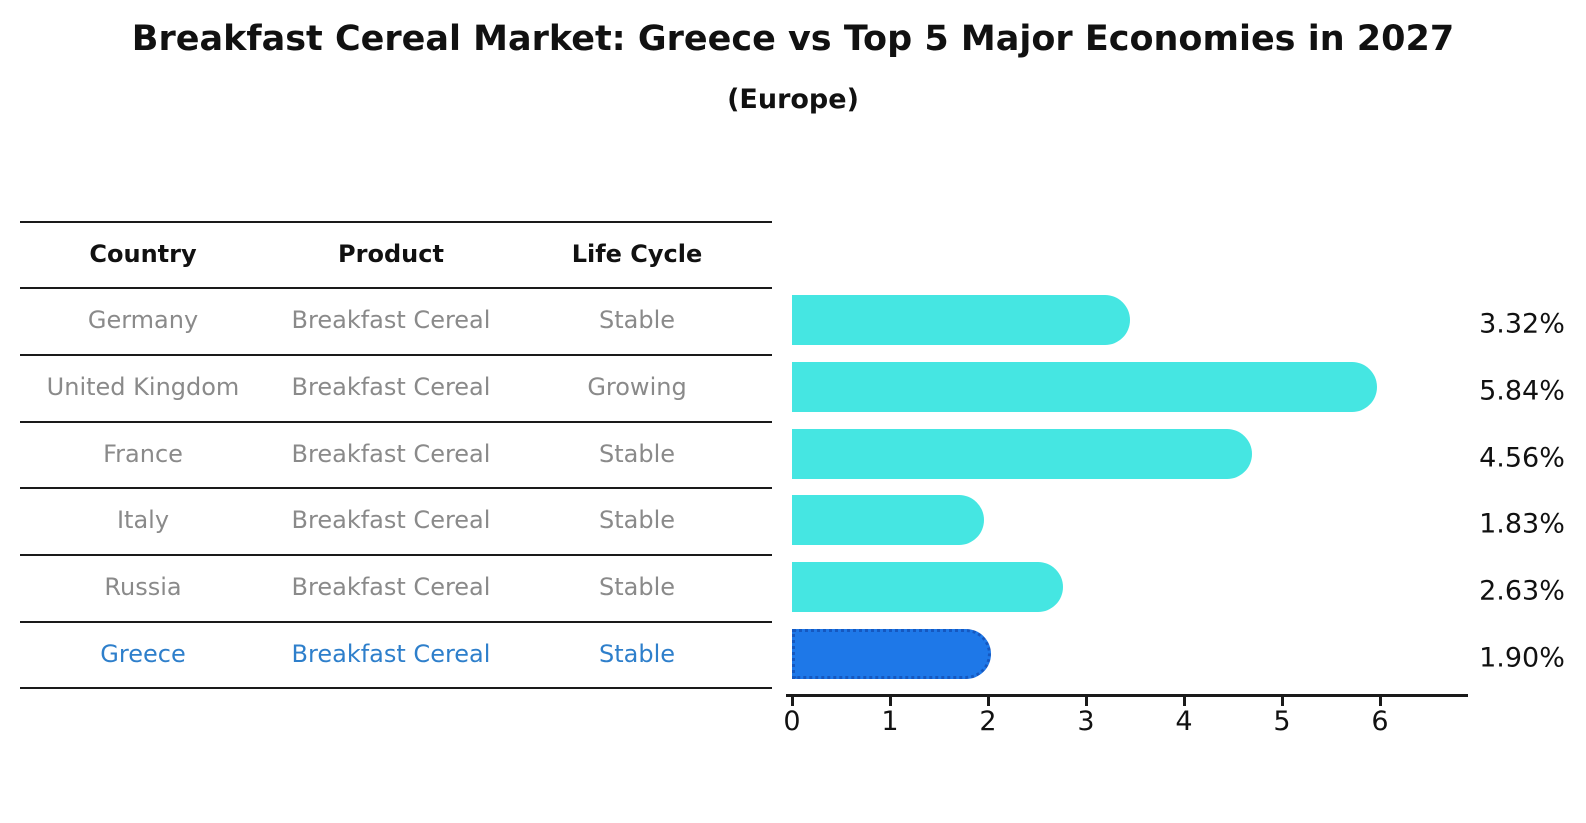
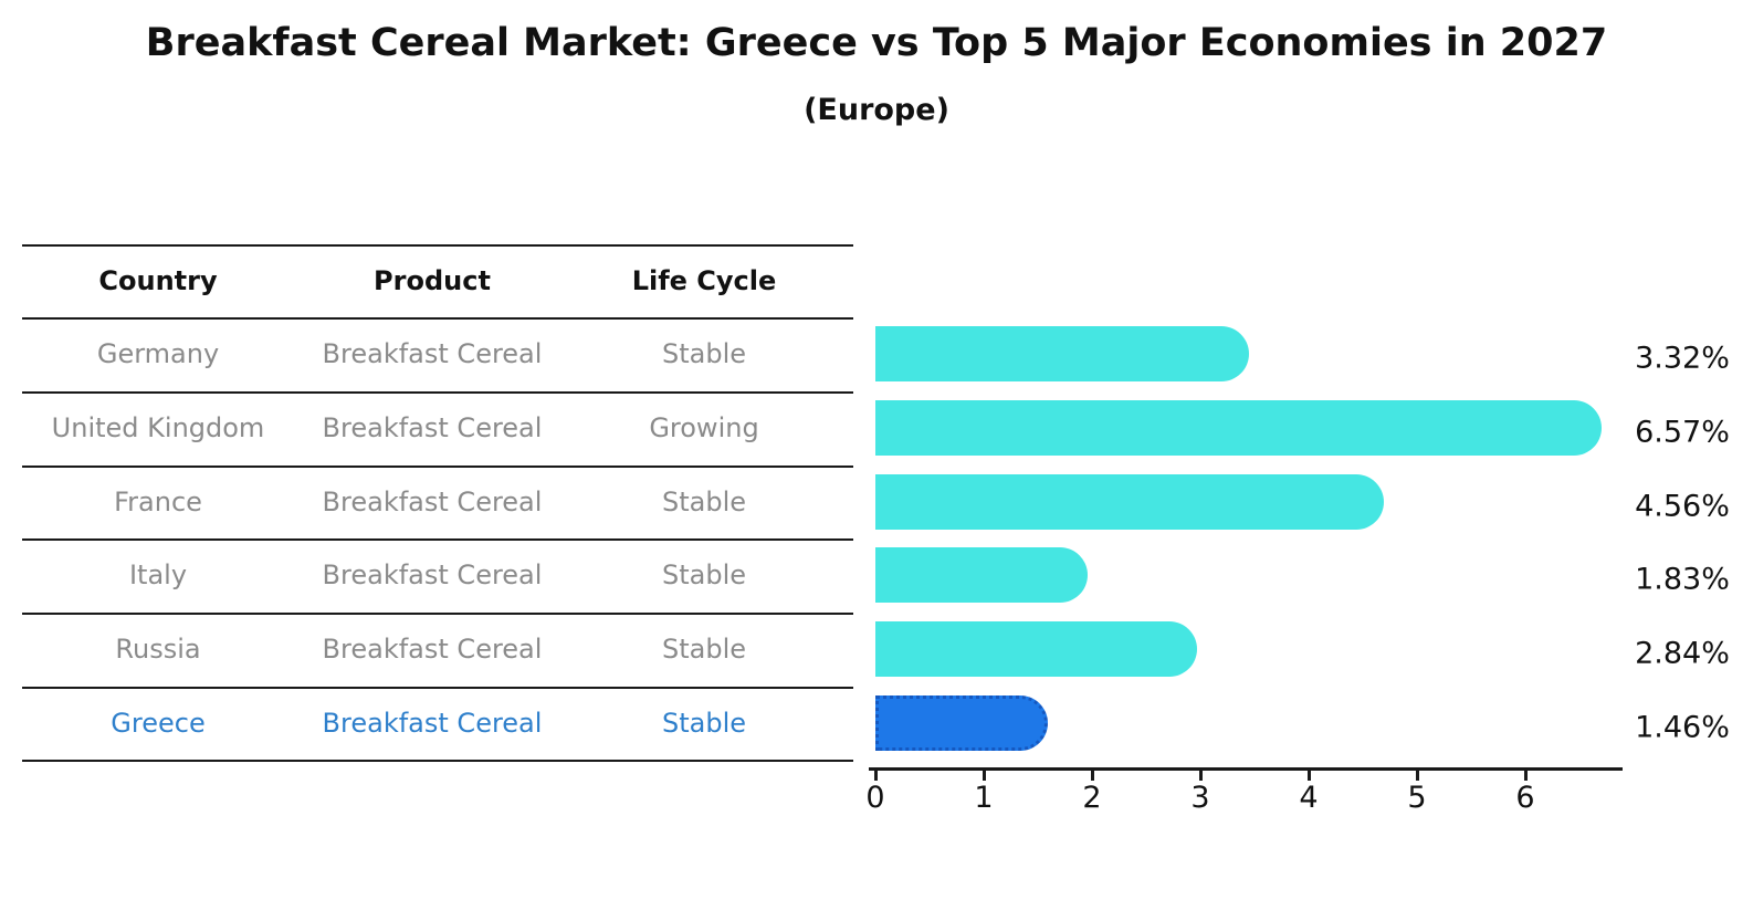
United Kingdom: 5.84% -> 6.57%
Russia: 2.63% -> 2.84%
Greece: 1.90% -> 1.46%
